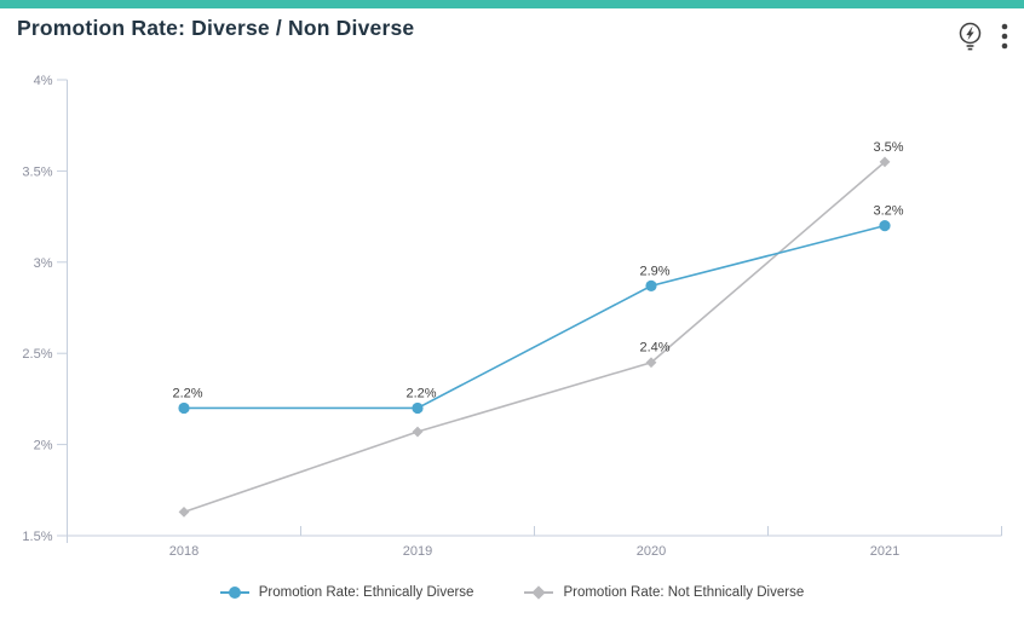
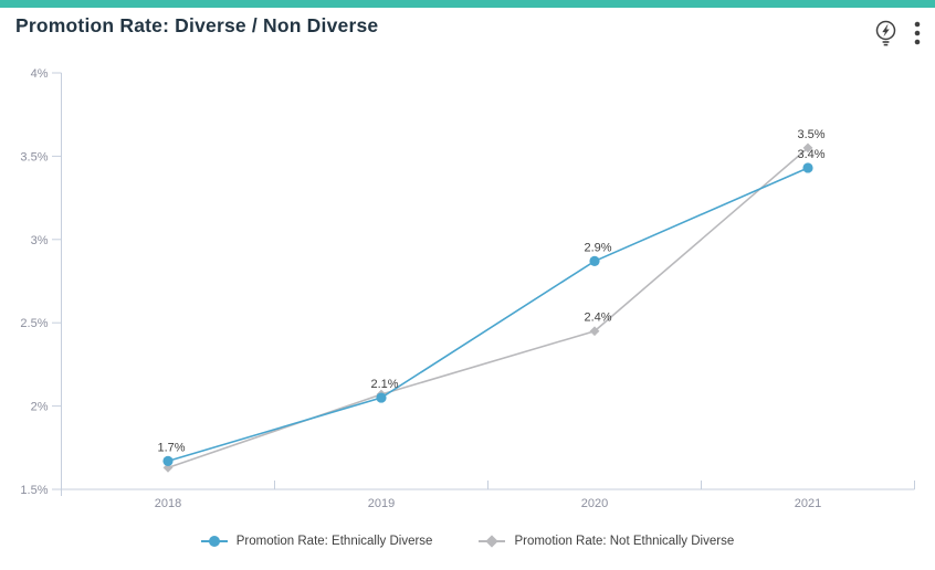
Promotion Rate: Ethnically Diverse/2018: 2.2% -> 1.7%
Promotion Rate: Ethnically Diverse/2019: 2.2% -> 2.1%
Promotion Rate: Ethnically Diverse/2021: 3.2% -> 3.4%
